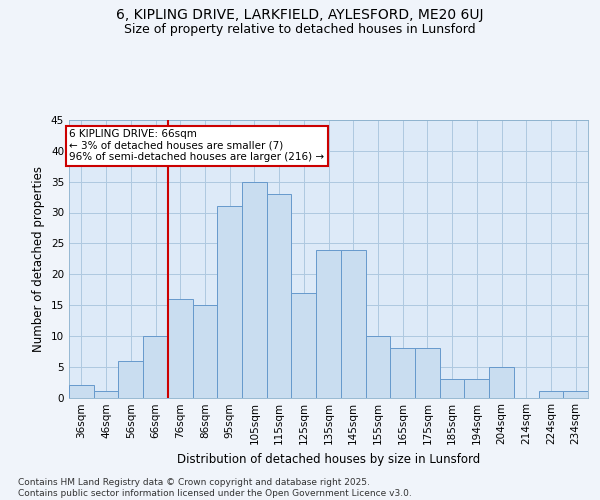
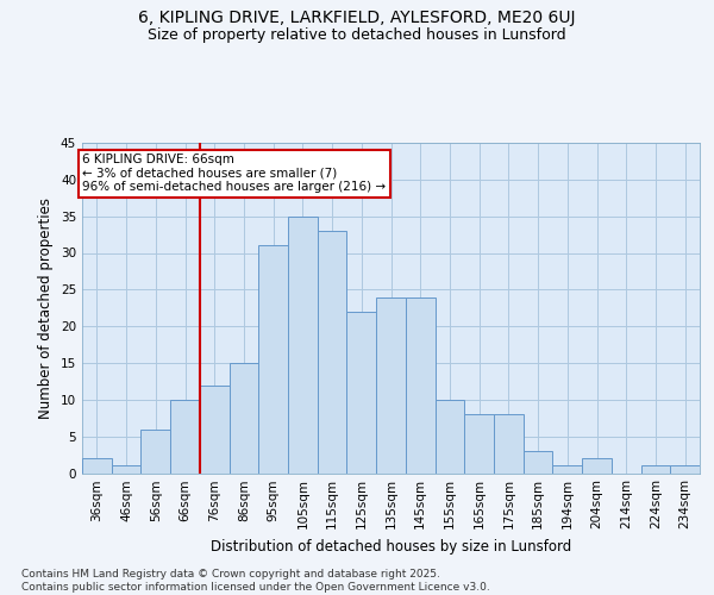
76sqm: 16 -> 12
125sqm: 17 -> 22
194sqm: 3 -> 1
204sqm: 5 -> 2
